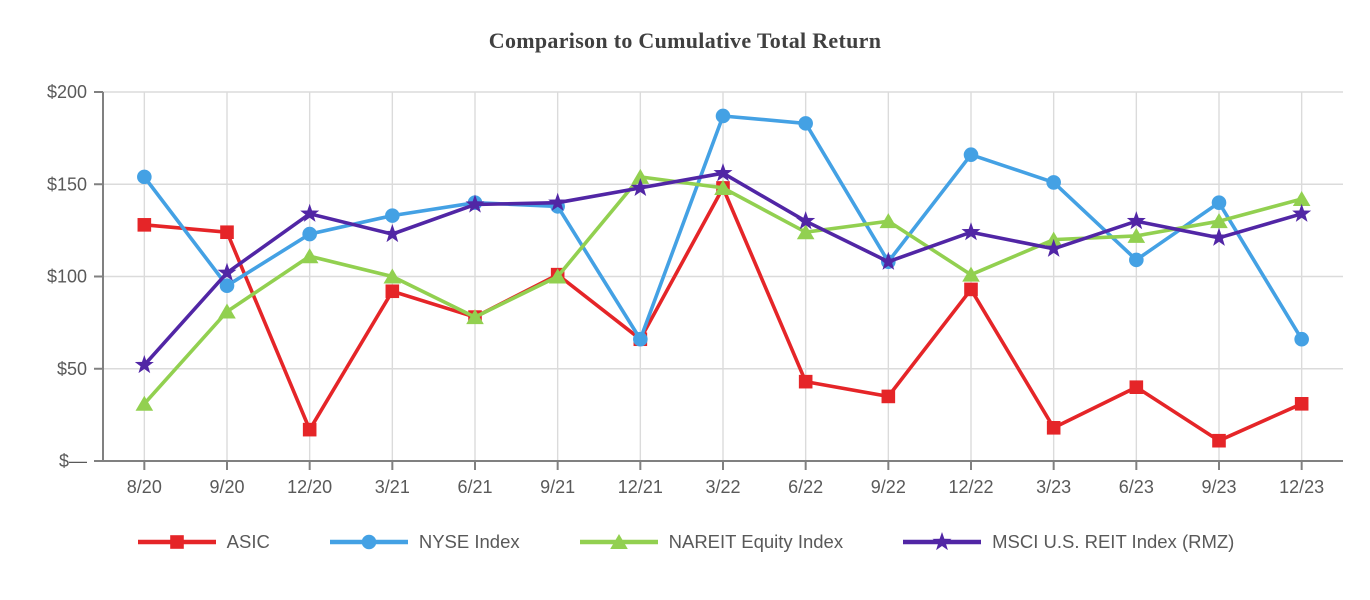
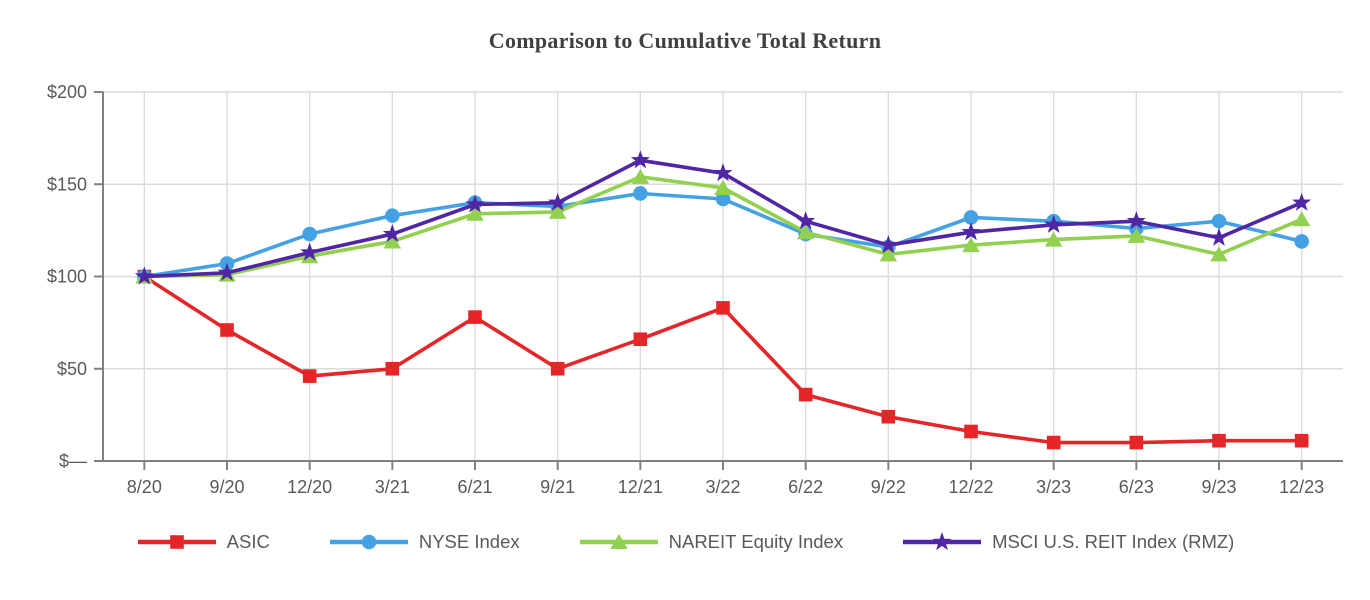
ASIC/8/20: $128 -> $100
NYSE Index/8/20: $154 -> $100
NAREIT Equity Index/8/20: $31 -> $100
MSCI U.S. REIT Index (RMZ)/8/20: $52 -> $100
ASIC/9/20: $124 -> $71
NYSE Index/9/20: $95 -> $107
NAREIT Equity Index/9/20: $81 -> $101
ASIC/12/20: $17 -> $46
MSCI U.S. REIT Index (RMZ)/12/20: $134 -> $113
ASIC/3/21: $92 -> $50
NAREIT Equity Index/3/21: $100 -> $119
NAREIT Equity Index/6/21: $78 -> $134
ASIC/9/21: $101 -> $50
NAREIT Equity Index/9/21: $100 -> $135
NYSE Index/12/21: $66 -> $145
MSCI U.S. REIT Index (RMZ)/12/21: $148 -> $163
ASIC/3/22: $148 -> $83
NYSE Index/3/22: $187 -> $142
ASIC/6/22: $43 -> $36
NYSE Index/6/22: $183 -> $123
ASIC/9/22: $35 -> $24
NYSE Index/9/22: $108 -> $116
NAREIT Equity Index/9/22: $130 -> $112
MSCI U.S. REIT Index (RMZ)/9/22: $108 -> $117
ASIC/12/22: $93 -> $16
NYSE Index/12/22: $166 -> $132
NAREIT Equity Index/12/22: $101 -> $117
ASIC/3/23: $18 -> $10
NYSE Index/3/23: $151 -> $130
MSCI U.S. REIT Index (RMZ)/3/23: $115 -> $128
ASIC/6/23: $40 -> $10
NYSE Index/6/23: $109 -> $126
NYSE Index/9/23: $140 -> $130
NAREIT Equity Index/9/23: $130 -> $112
ASIC/12/23: $31 -> $11
NYSE Index/12/23: $66 -> $119
NAREIT Equity Index/12/23: $142 -> $131
MSCI U.S. REIT Index (RMZ)/12/23: $134 -> $140
